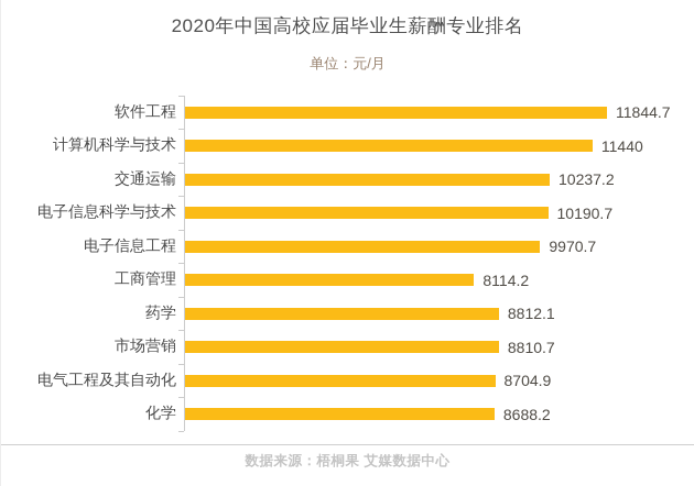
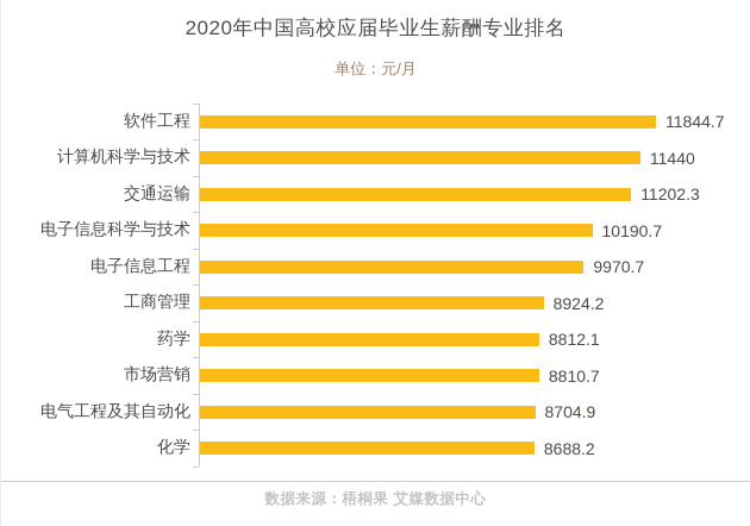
交通运输: 10237.2 -> 11202.3
工商管理: 8114.2 -> 8924.2
